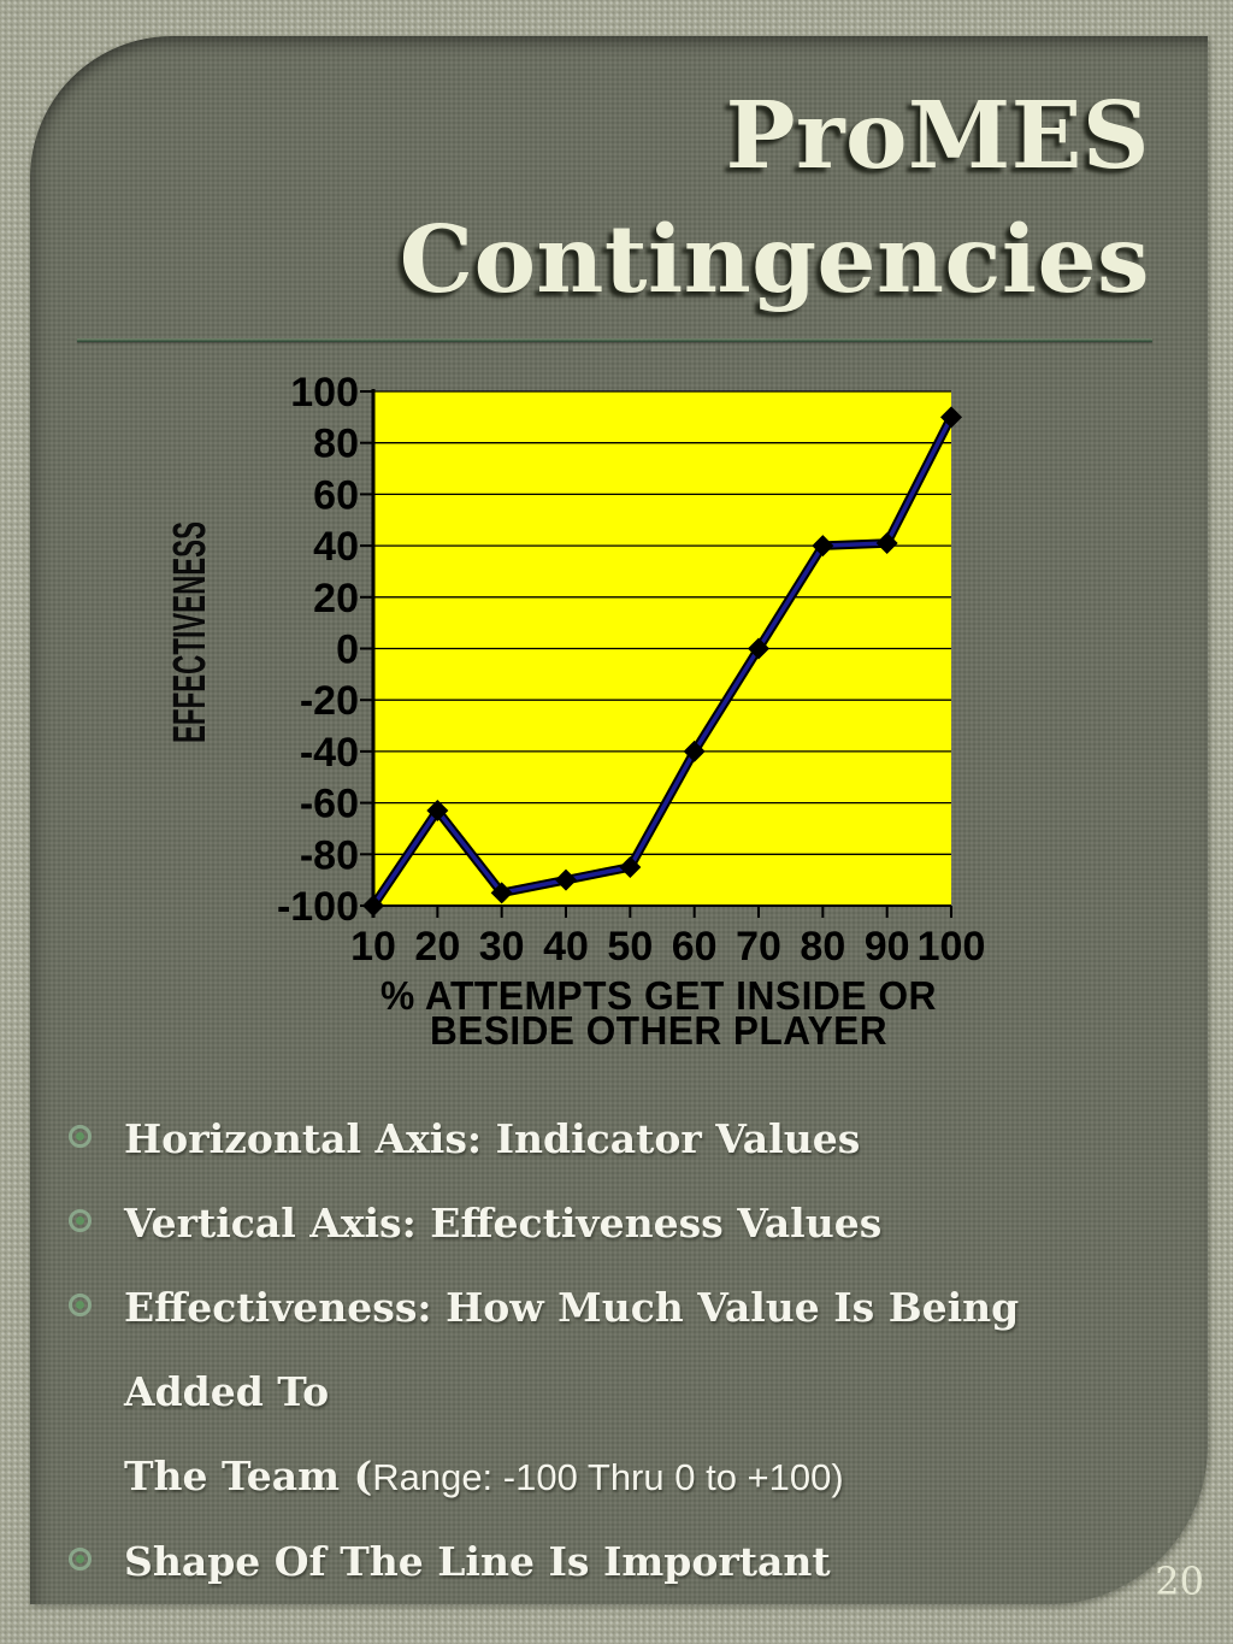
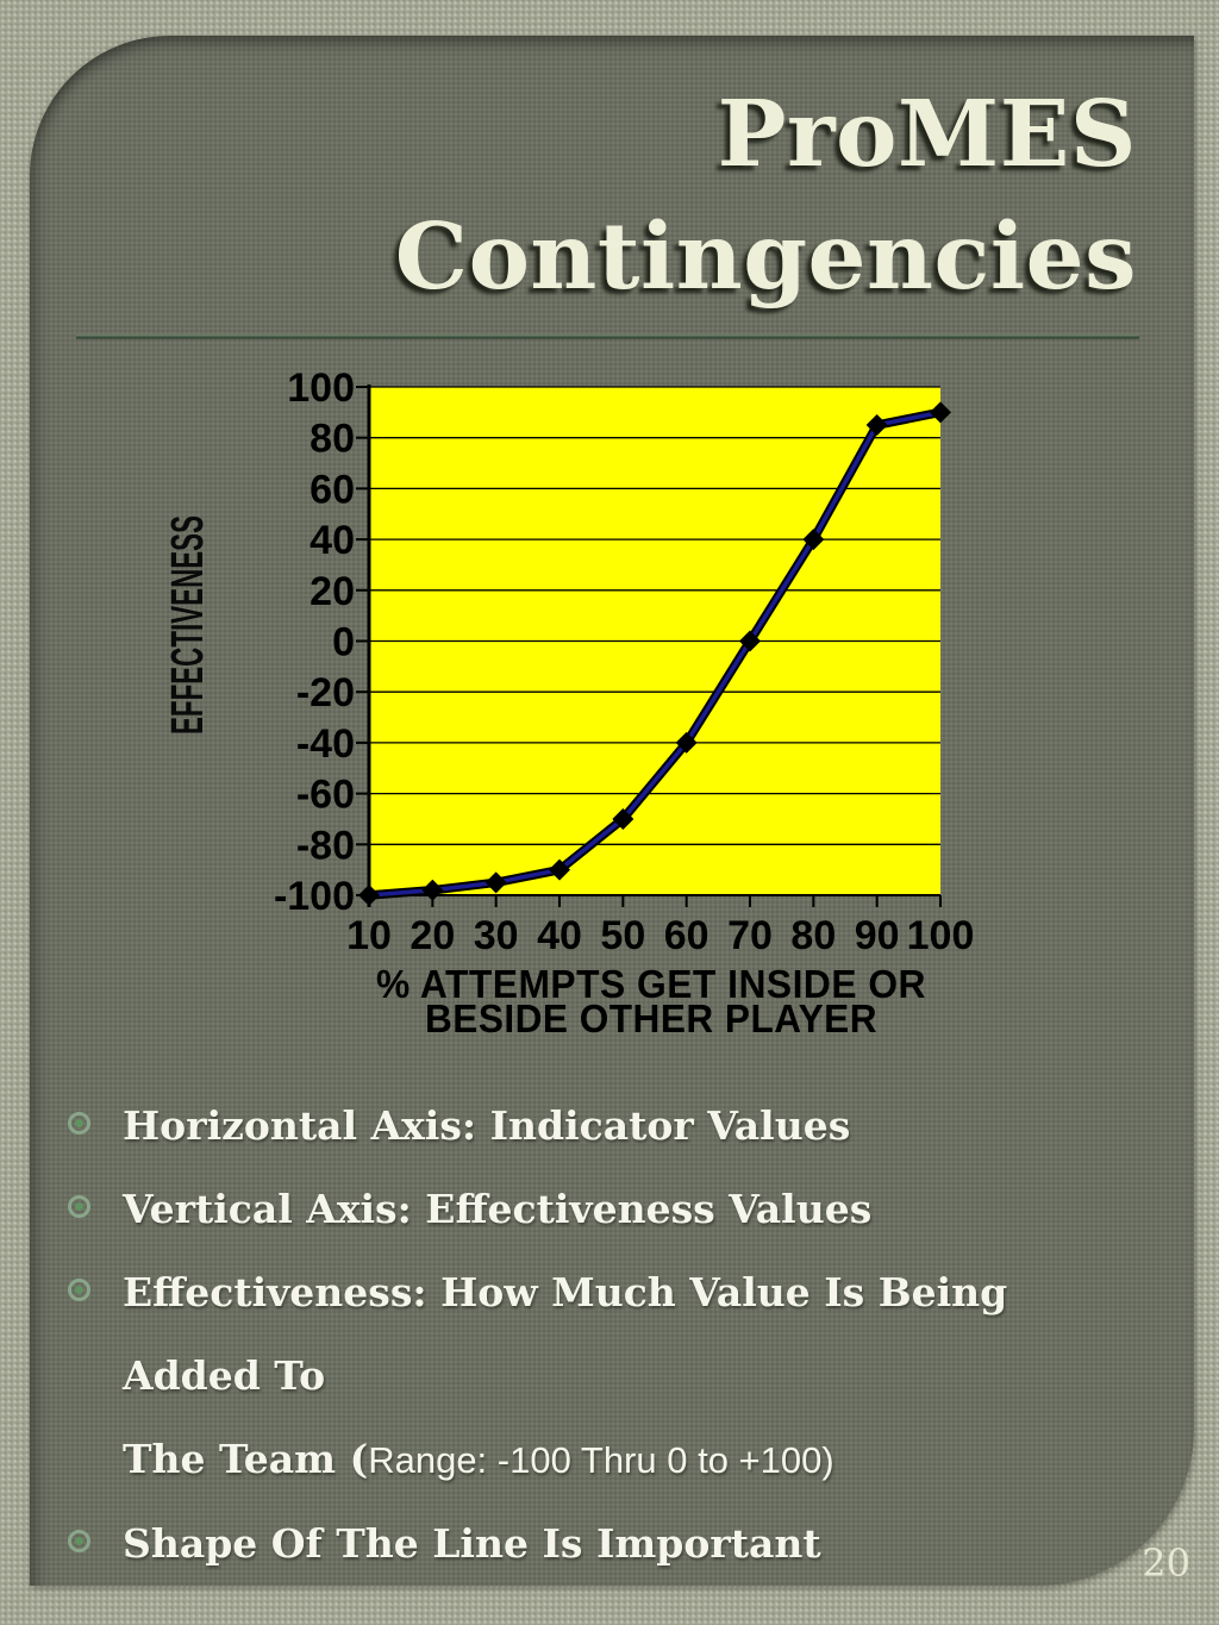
20: -63 -> -98
50: -85 -> -70
90: 41 -> 85
